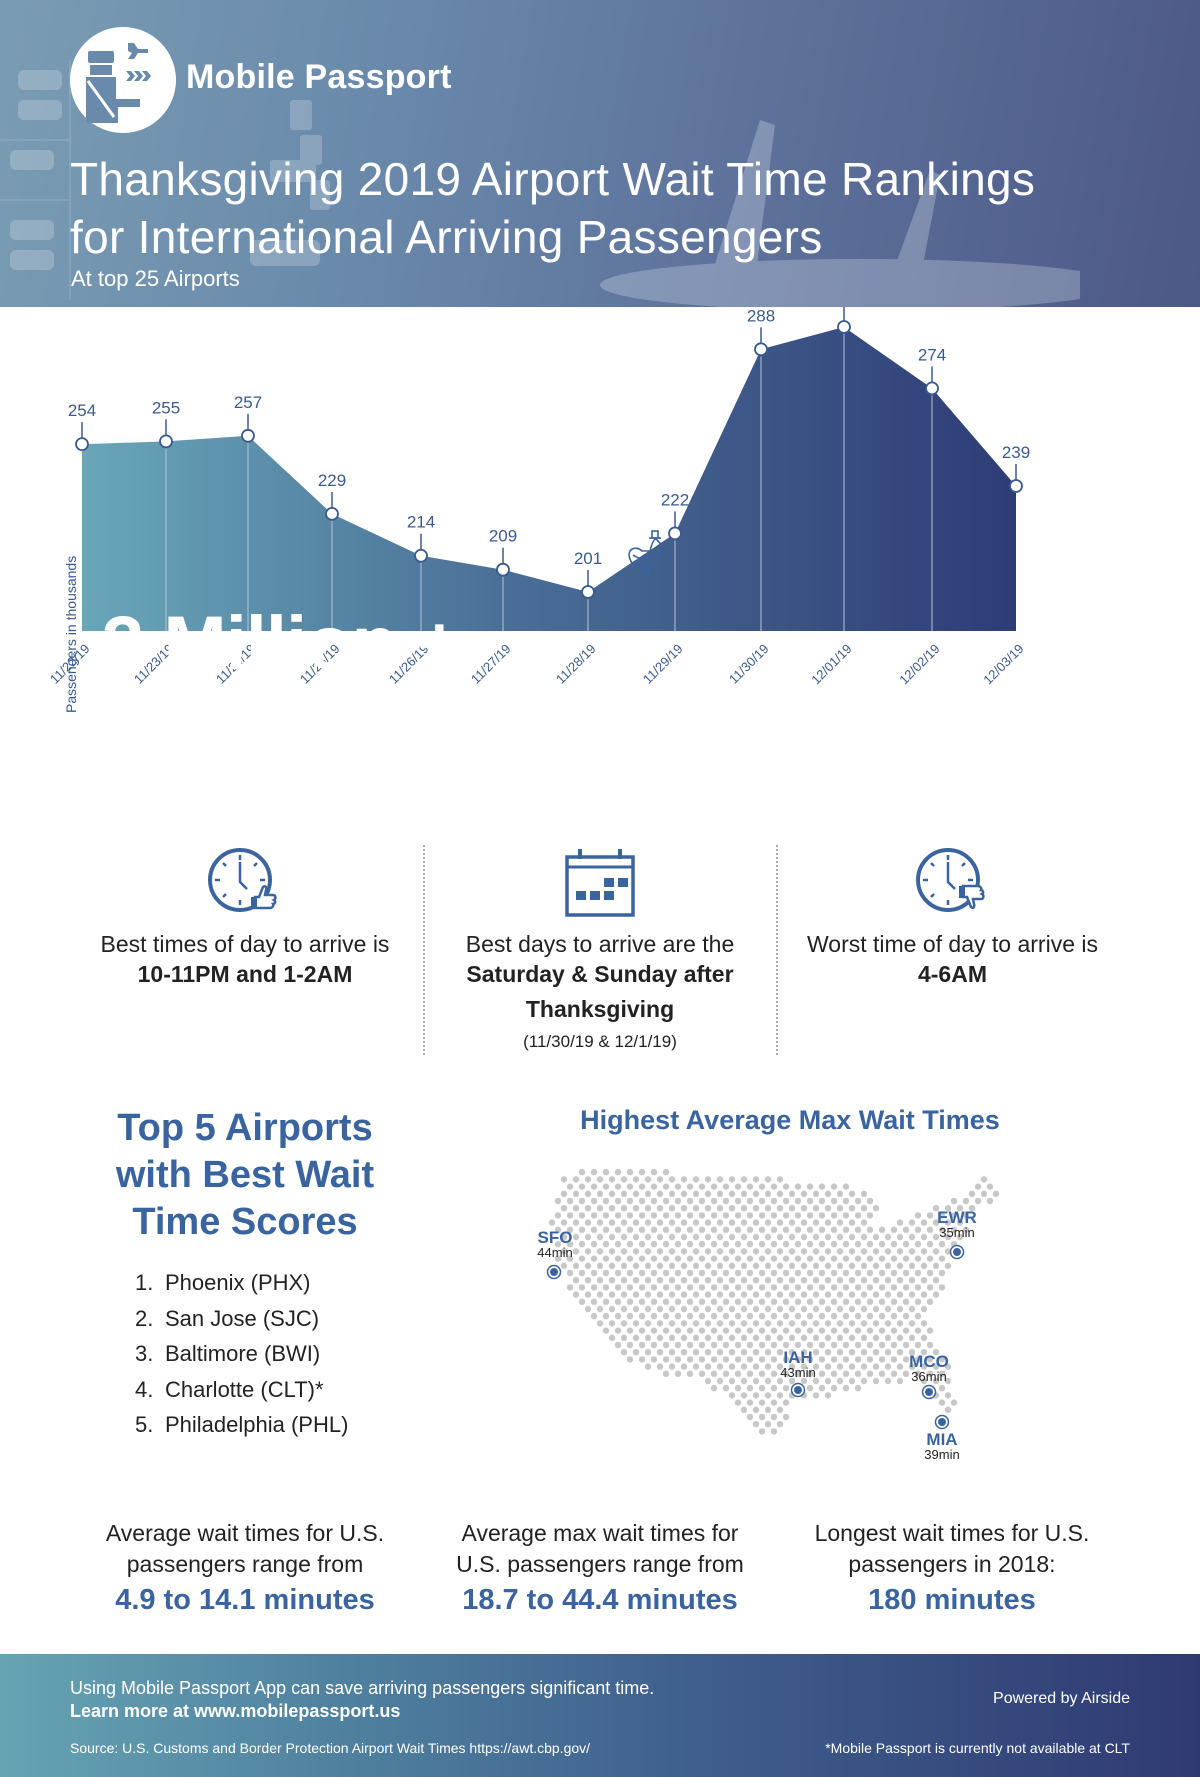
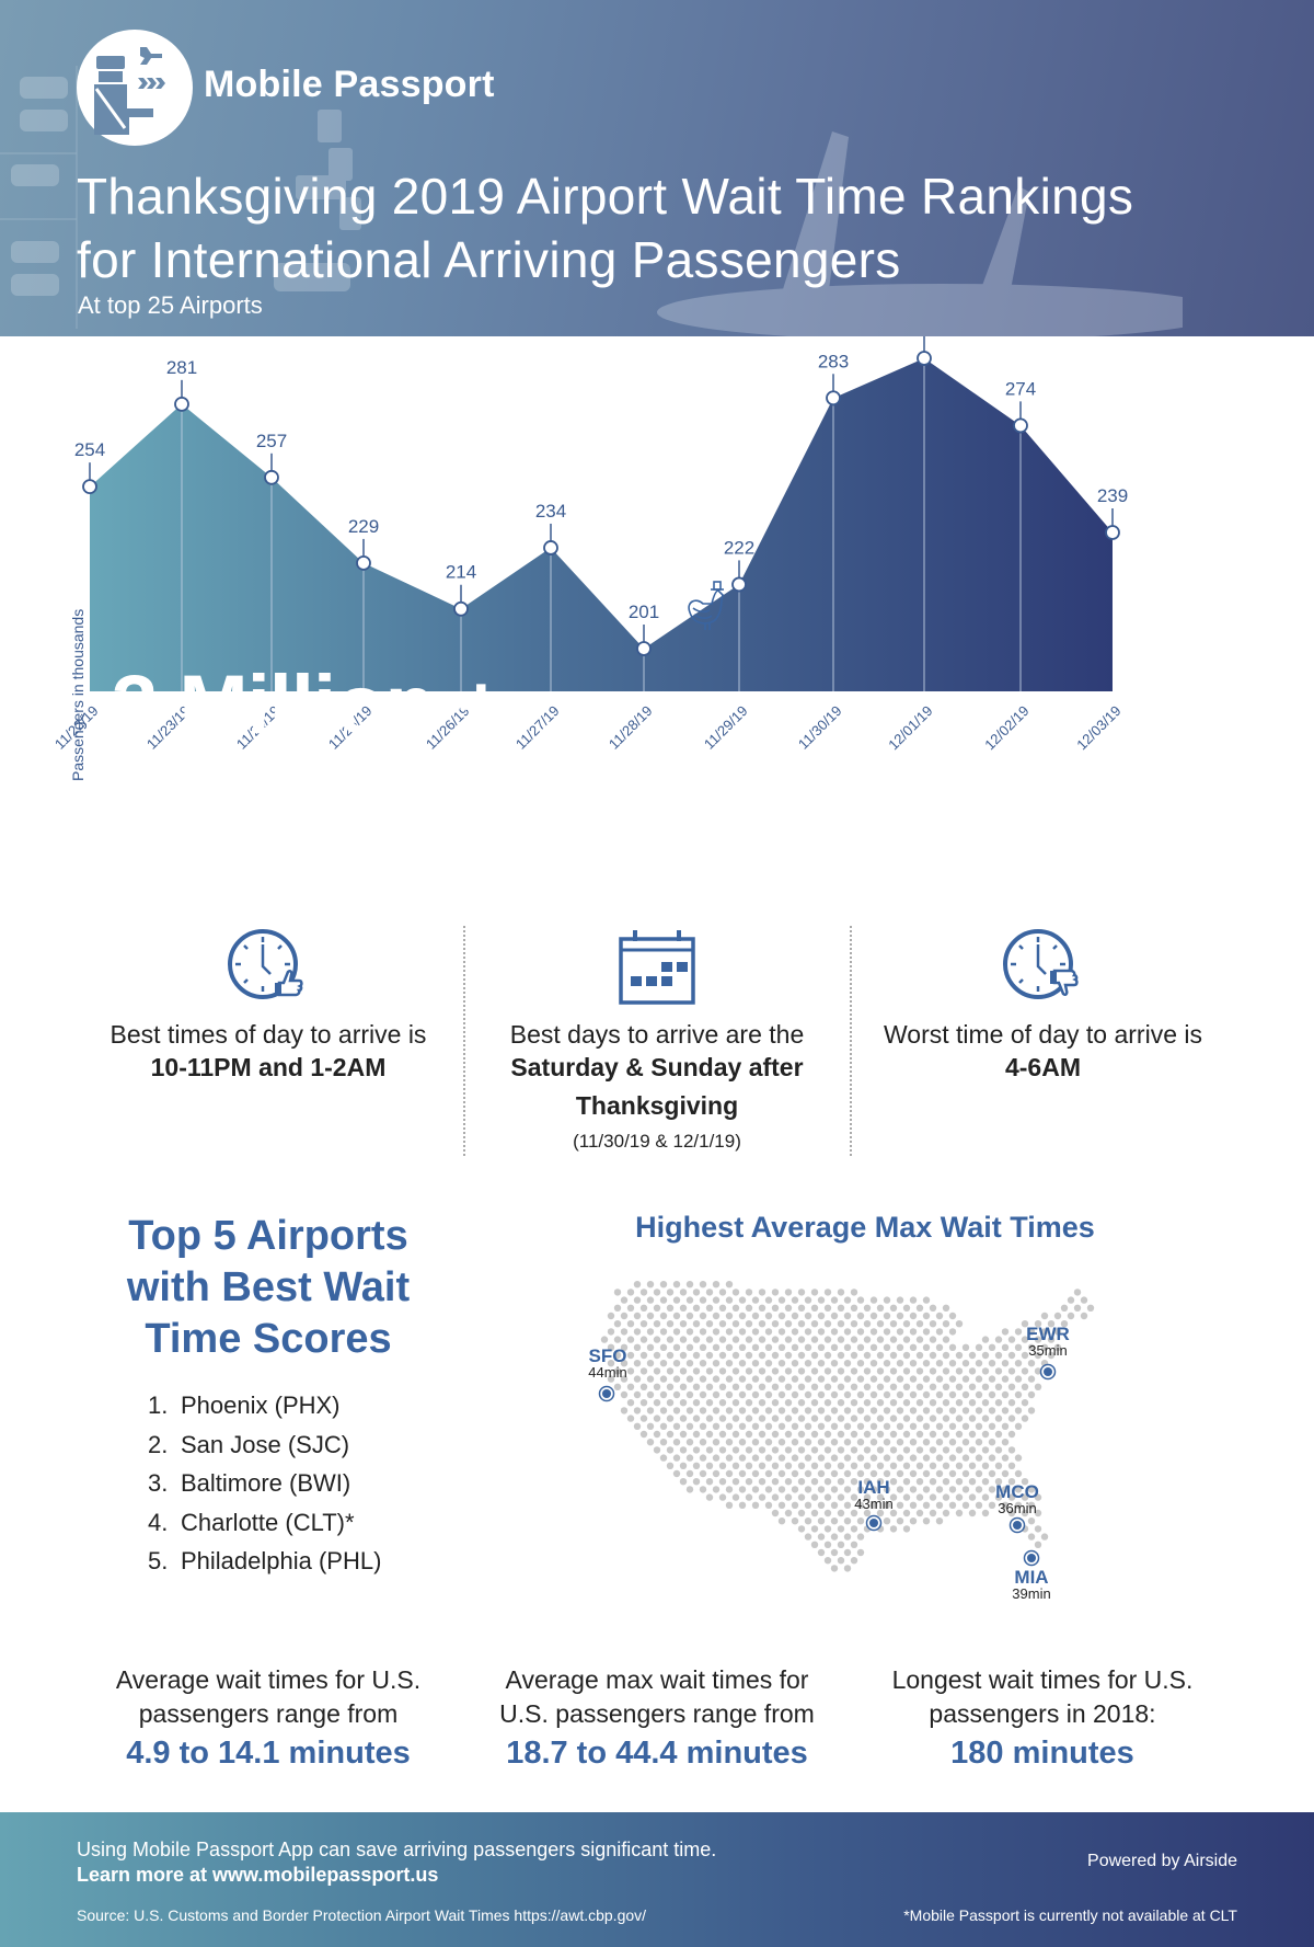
11/23/19: 255 -> 281
11/27/19: 209 -> 234
11/30/19: 288 -> 283
